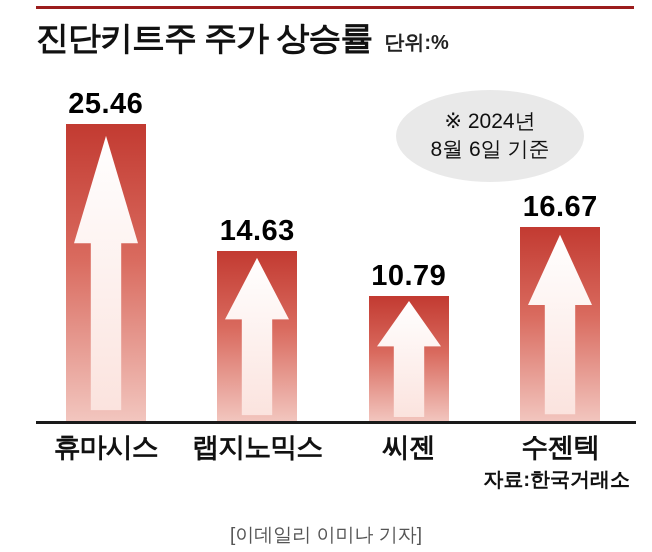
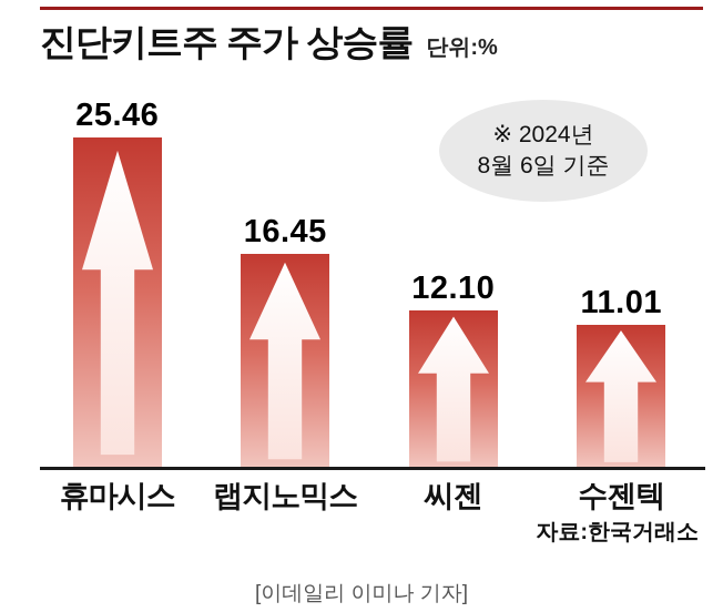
랩지노믹스: 14.63 -> 16.45
씨젠: 10.79 -> 12.10
수젠텍: 16.67 -> 11.01
